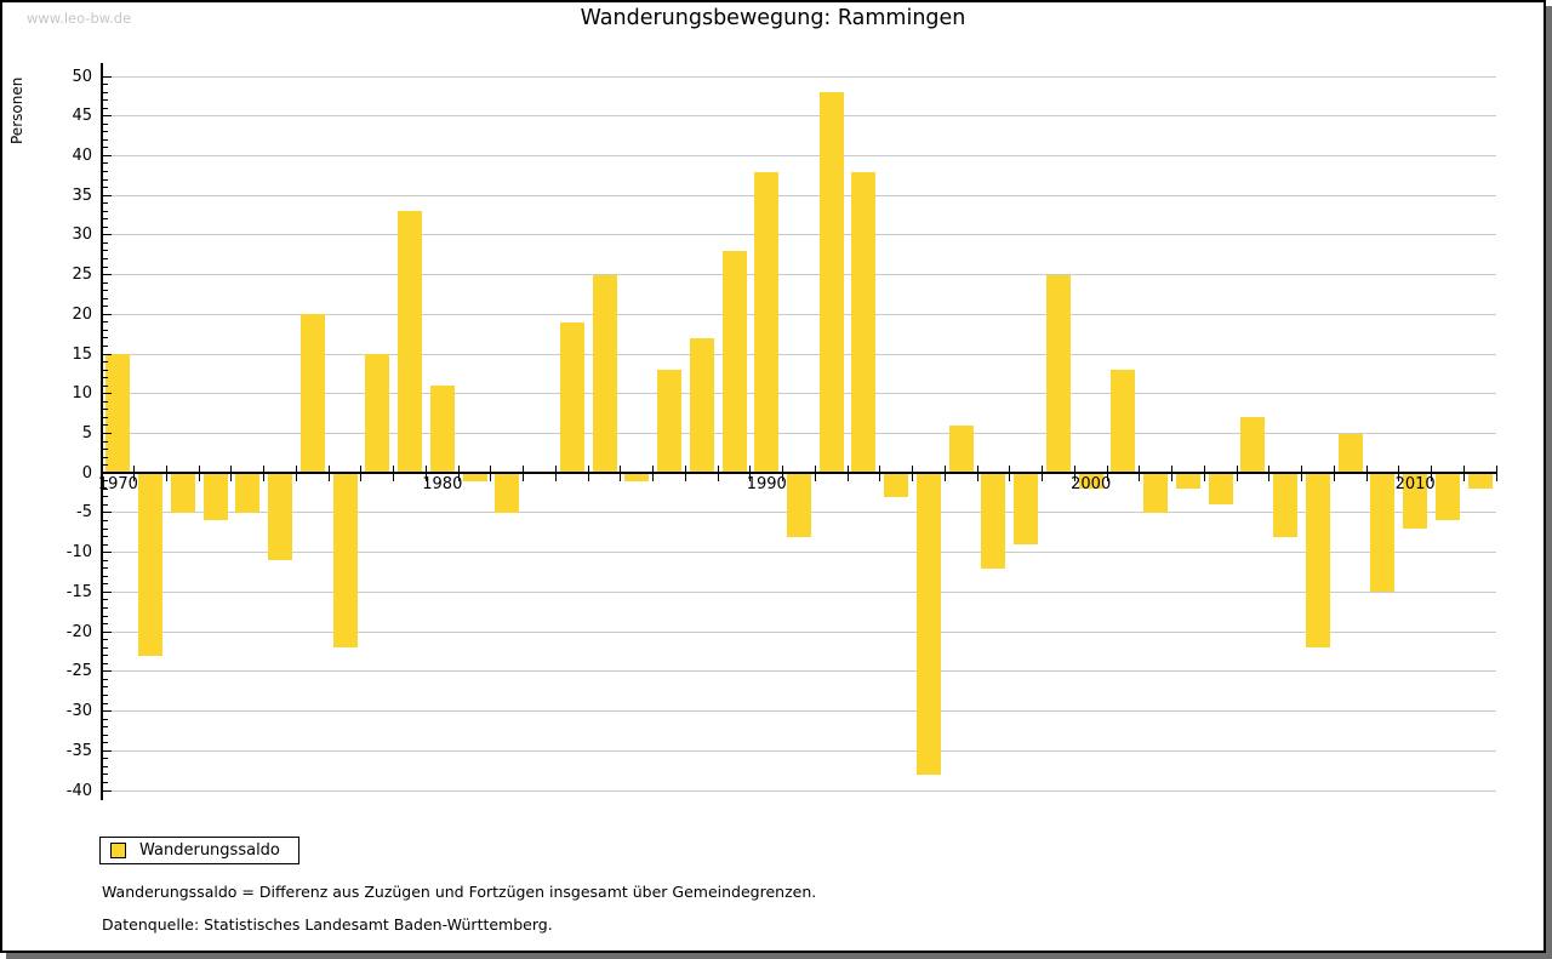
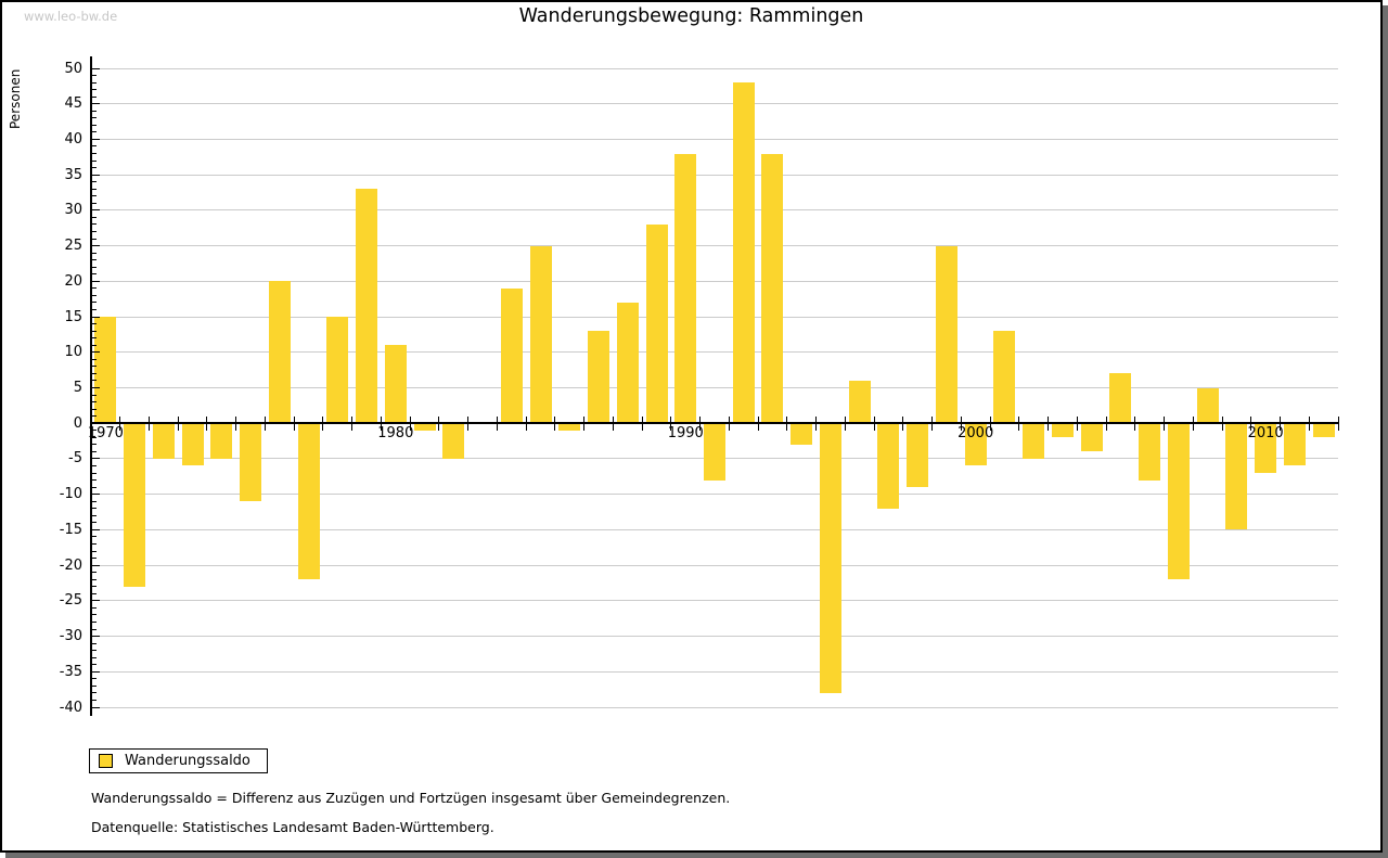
2000: -2 -> -6
